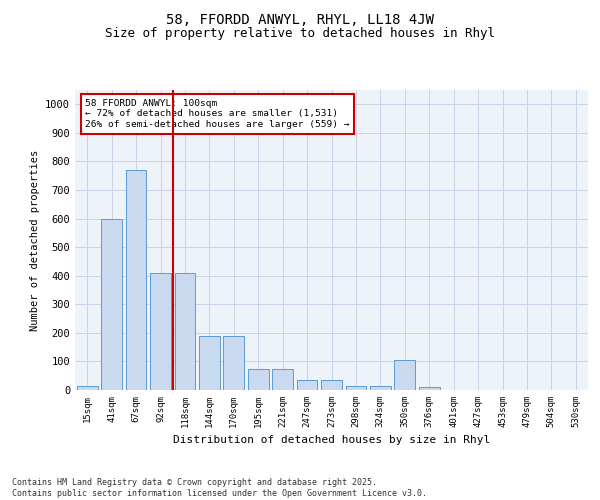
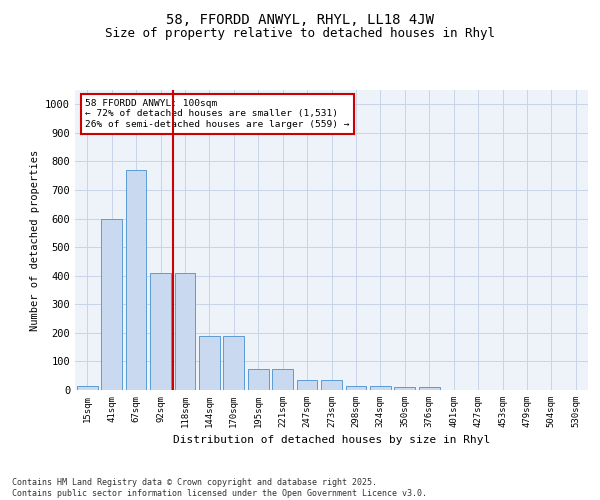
350sqm: 105 -> 10
